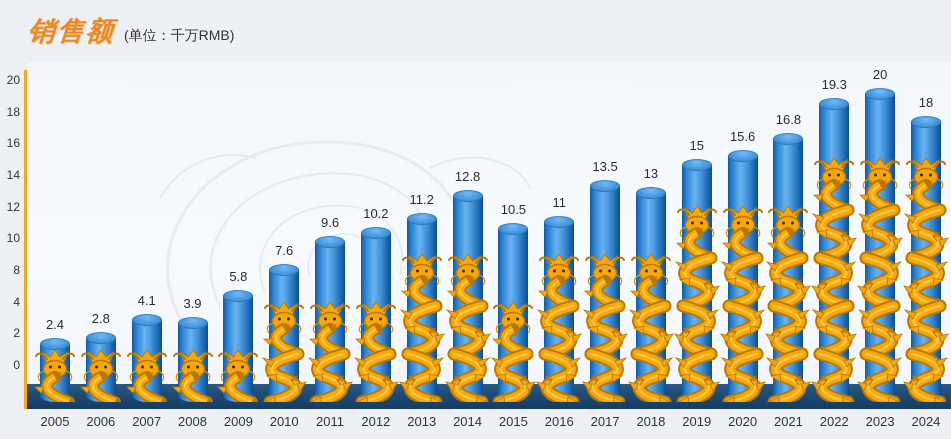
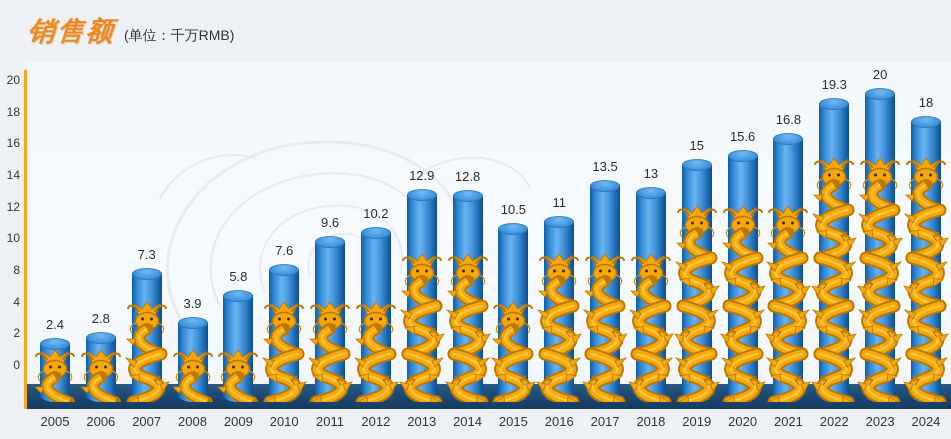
2007: 4.1 -> 7.3
2013: 11.2 -> 12.9
